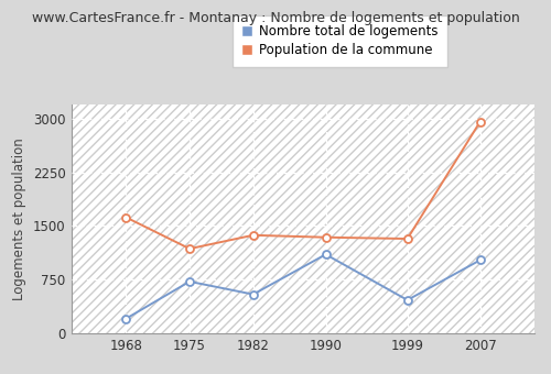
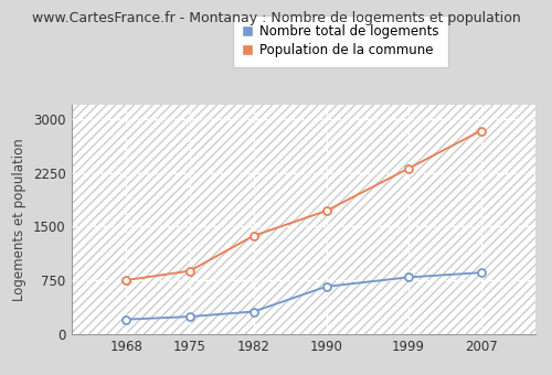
Population de la commune/1968: 1620 -> 750
Nombre total de logements/1975: 720 -> 240
Population de la commune/1975: 1180 -> 880
Nombre total de logements/1982: 540 -> 310
Nombre total de logements/1990: 1100 -> 660
Population de la commune/1990: 1340 -> 1720
Nombre total de logements/1999: 460 -> 790
Population de la commune/1999: 1320 -> 2310
Nombre total de logements/2007: 1020 -> 860
Population de la commune/2007: 2960 -> 2840
